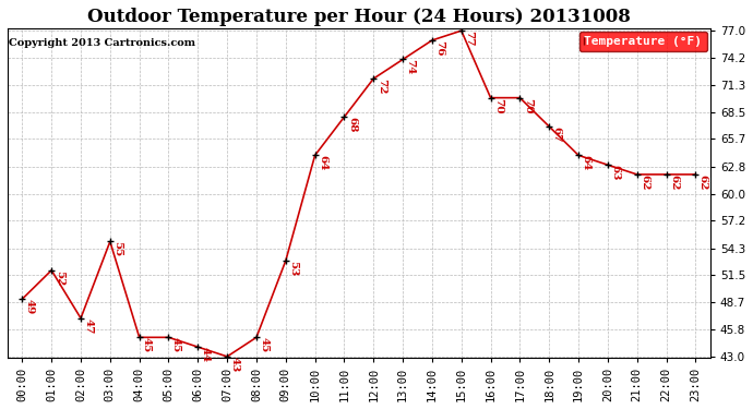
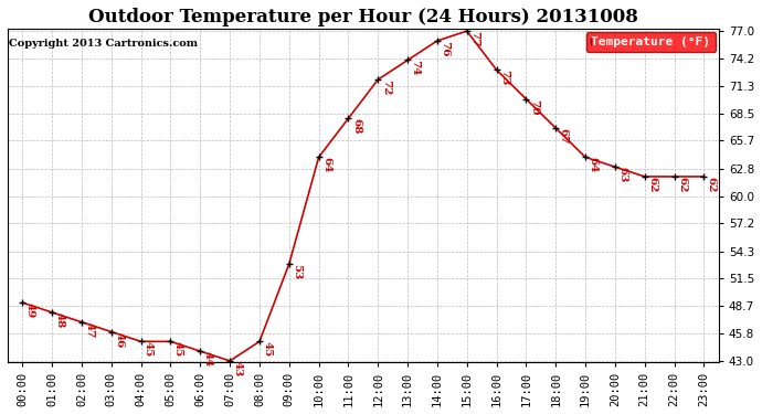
01:00: 52 -> 48
03:00: 55 -> 46
16:00: 70 -> 73
